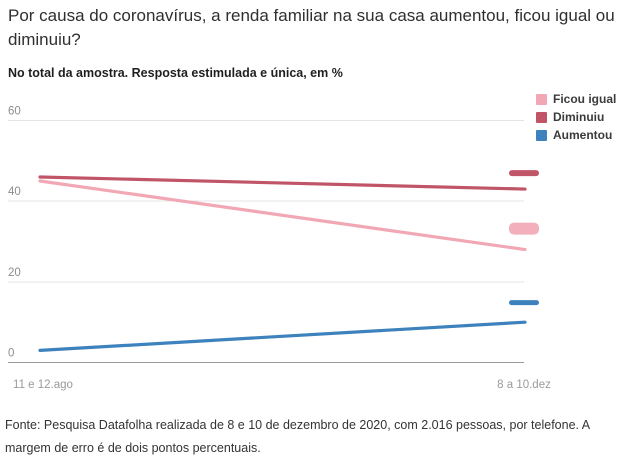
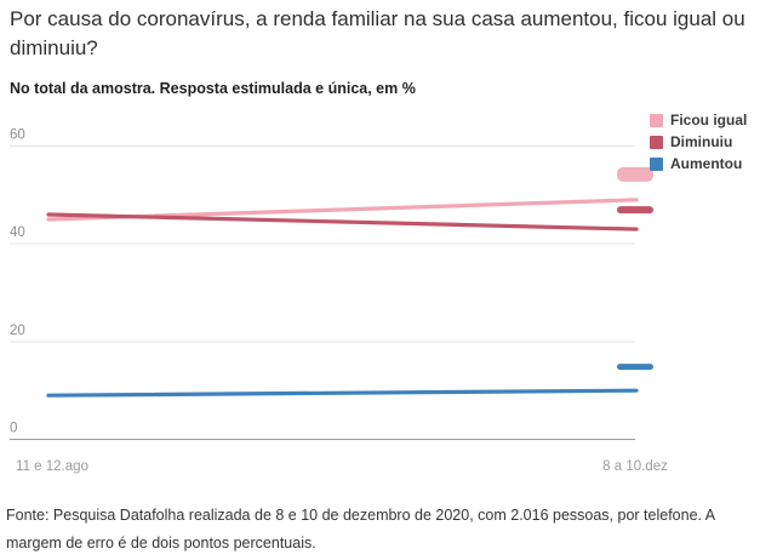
Aumentou/11 e 12.ago: 3 -> 9
Ficou igual/8 a 10.dez: 28 -> 49
